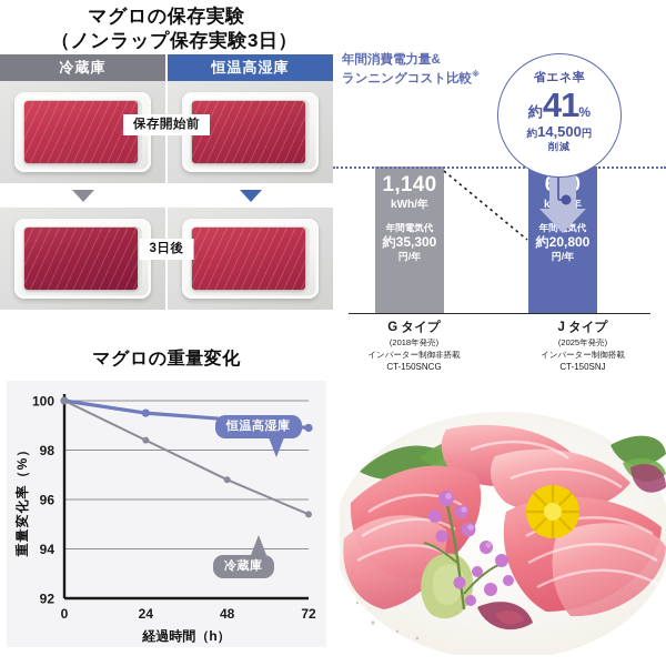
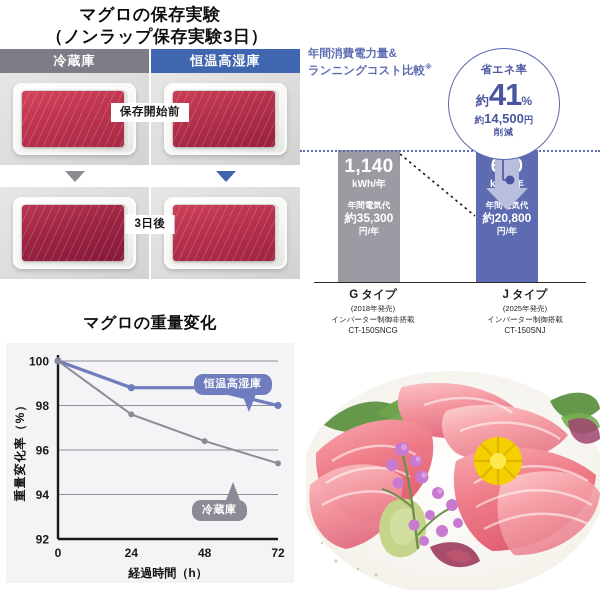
恒温高湿庫/24: 99.5 -> 98.8
冷蔵庫/24: 98.4 -> 97.6
恒温高湿庫/48: 99.2 -> 98.8
冷蔵庫/48: 96.8 -> 96.4
恒温高湿庫/72: 98.9 -> 98.0
